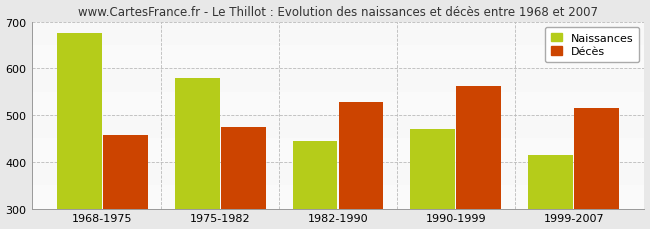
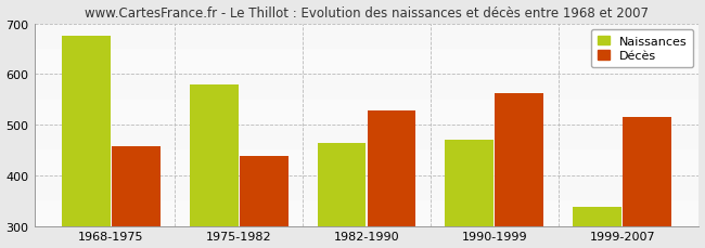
Décès/1975-1982: 475 -> 438
Naissances/1982-1990: 445 -> 463
Naissances/1999-2007: 415 -> 338
